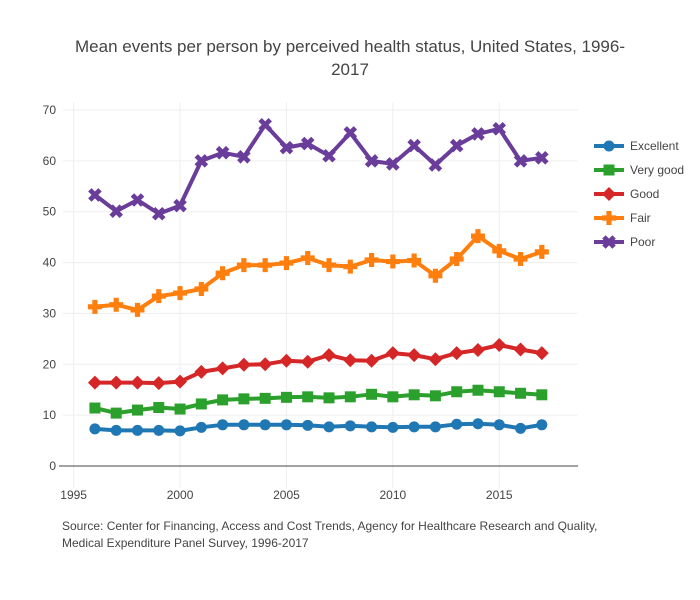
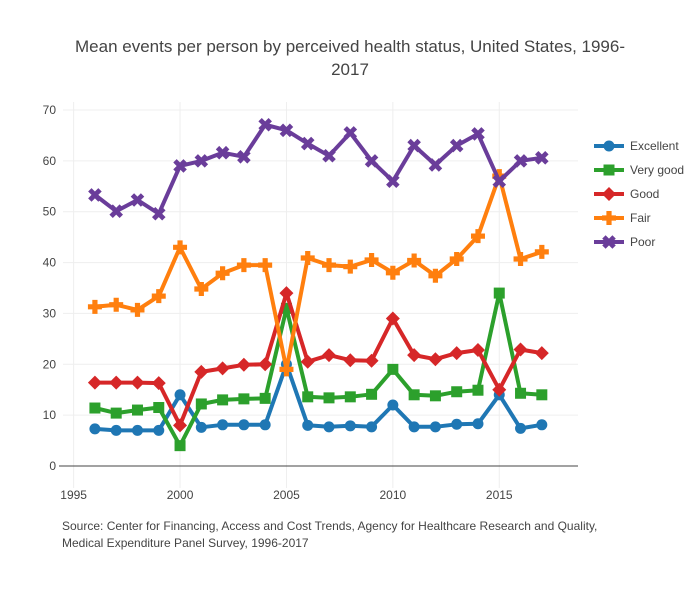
Excellent/2000: 7 -> 14
Very good/2000: 11 -> 4
Good/2000: 17 -> 8
Fair/2000: 34 -> 43
Poor/2000: 51 -> 59
Excellent/2005: 8 -> 20
Very good/2005: 14 -> 31
Good/2005: 21 -> 34
Fair/2005: 40 -> 19
Poor/2005: 63 -> 66
Excellent/2010: 8 -> 12
Very good/2010: 14 -> 19
Good/2010: 22 -> 29
Fair/2010: 40 -> 38
Poor/2010: 59 -> 56
Excellent/2015: 8 -> 14
Very good/2015: 15 -> 34
Good/2015: 24 -> 15
Fair/2015: 42 -> 57
Poor/2015: 66 -> 56
